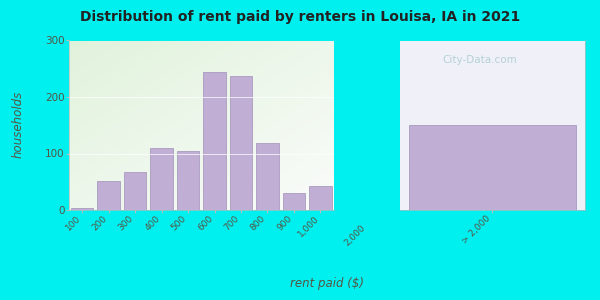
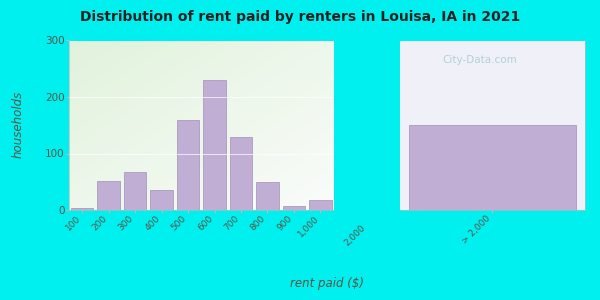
400: 110 -> 35
500: 104 -> 160
600: 244 -> 230
700: 238 -> 130
800: 118 -> 50
900: 30 -> 7
1,000: 42 -> 18
